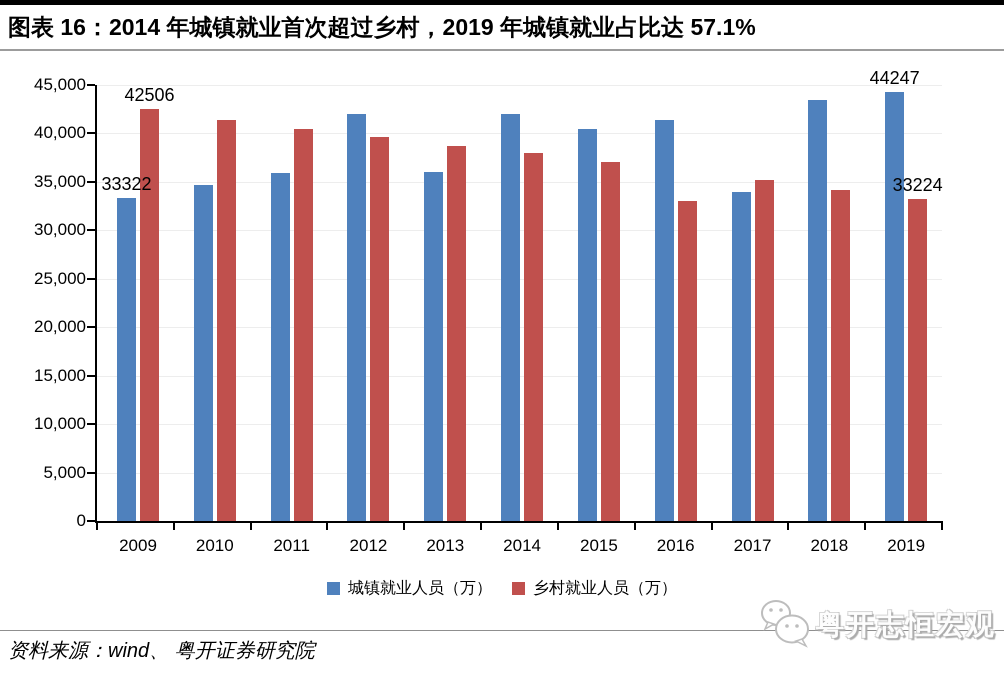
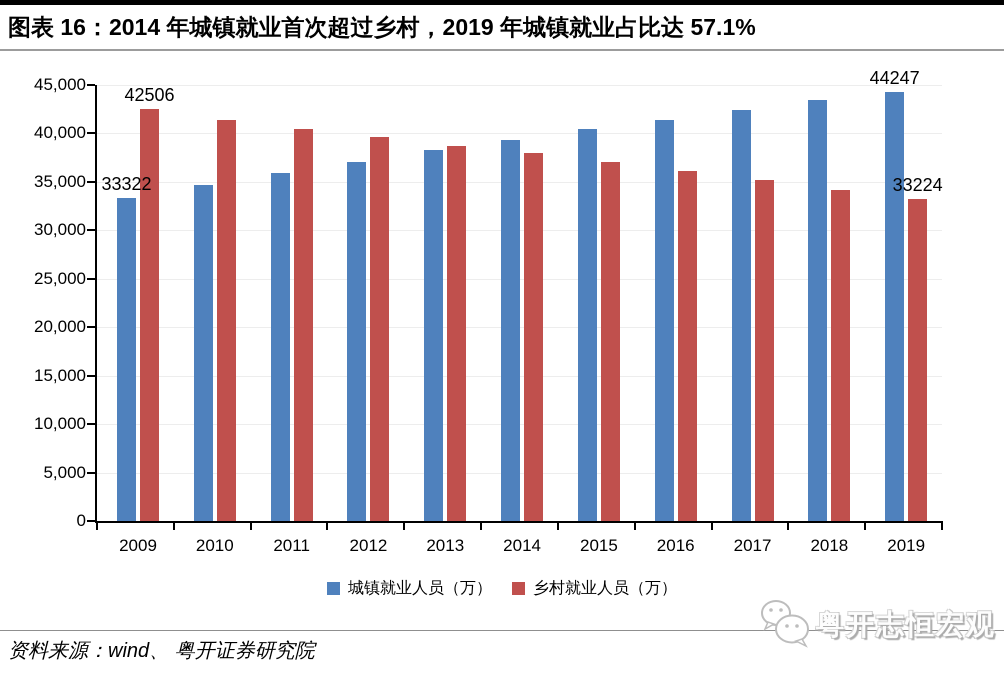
城镇就业人员（万）/2012: 42000 -> 37000
城镇就业人员（万）/2013: 36000 -> 38000
城镇就业人员（万）/2014: 42000 -> 39000
乡村就业人员（万）/2016: 33000 -> 36000
城镇就业人员（万）/2017: 34000 -> 42000
